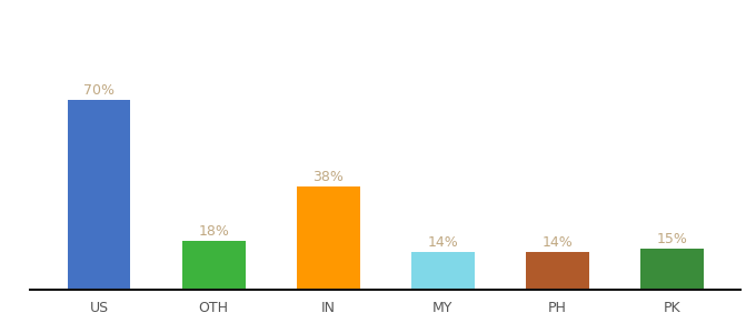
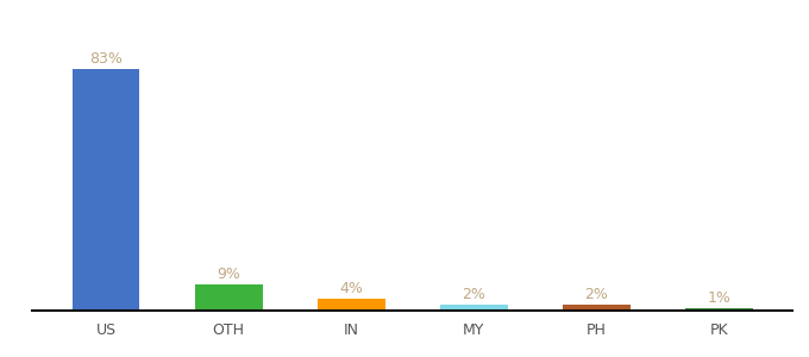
US: 70% -> 83%
OTH: 18% -> 9%
IN: 38% -> 4%
MY: 14% -> 2%
PH: 14% -> 2%
PK: 15% -> 1%
